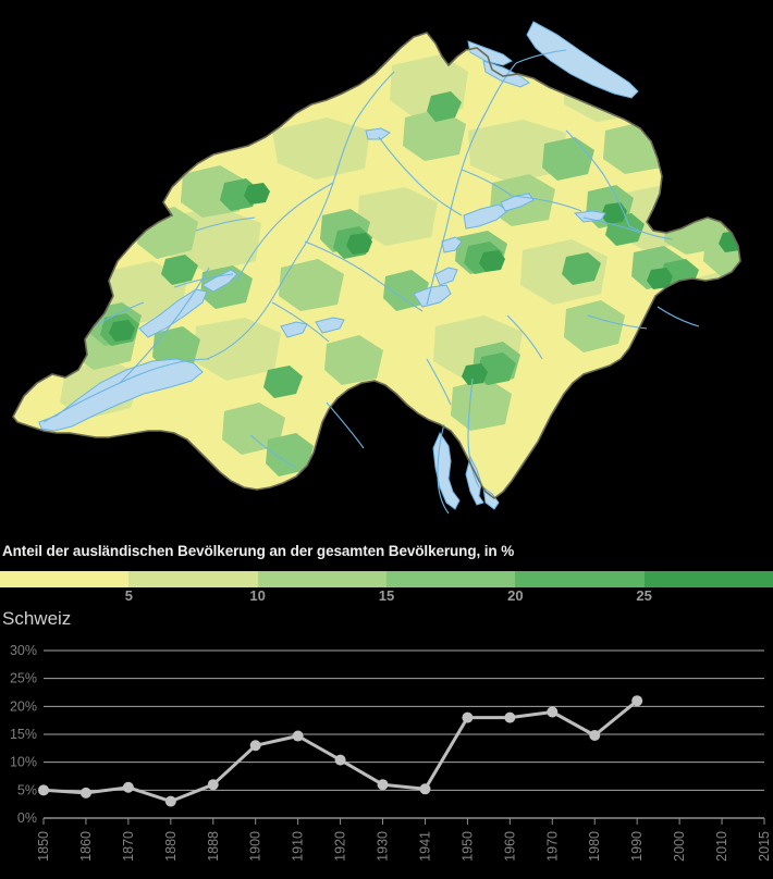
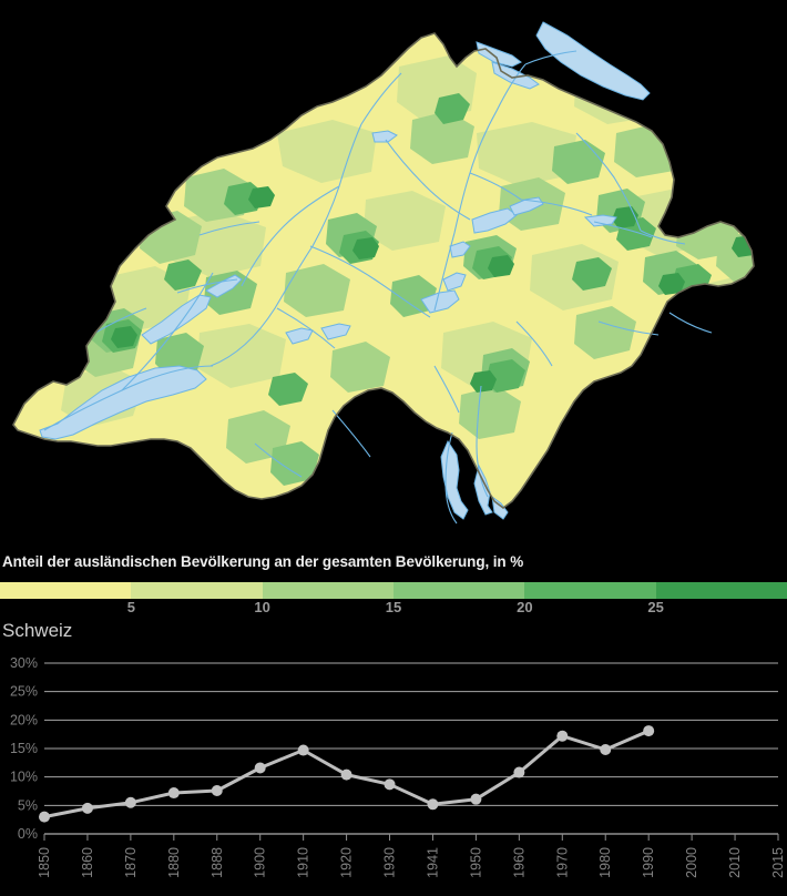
1850: 5% -> 3%
1880: 3% -> 7%
1888: 6% -> 8%
1900: 13% -> 12%
1930: 6% -> 9%
1950: 18% -> 6%
1960: 18% -> 11%
1970: 19% -> 17%
1990: 21% -> 18%
